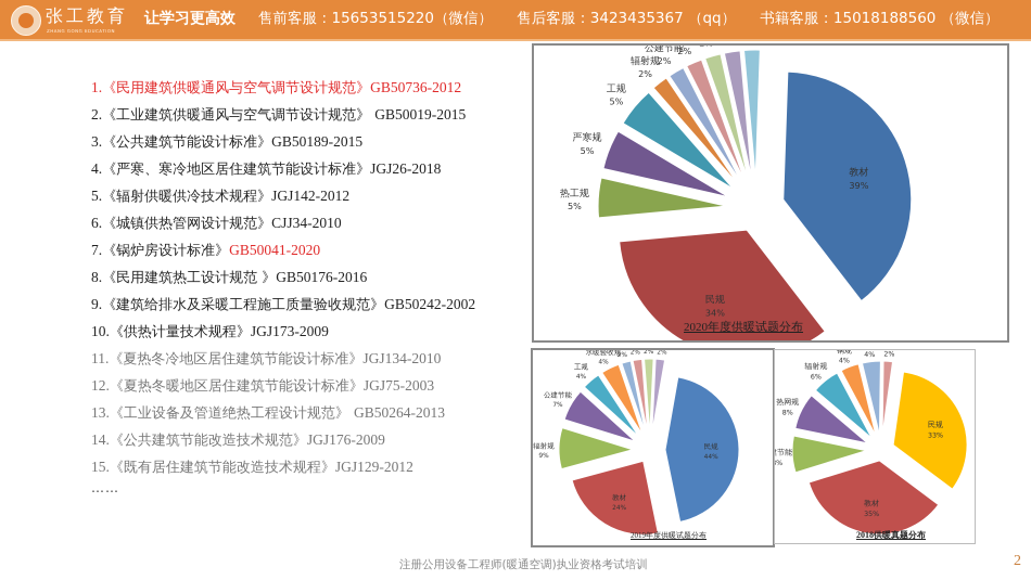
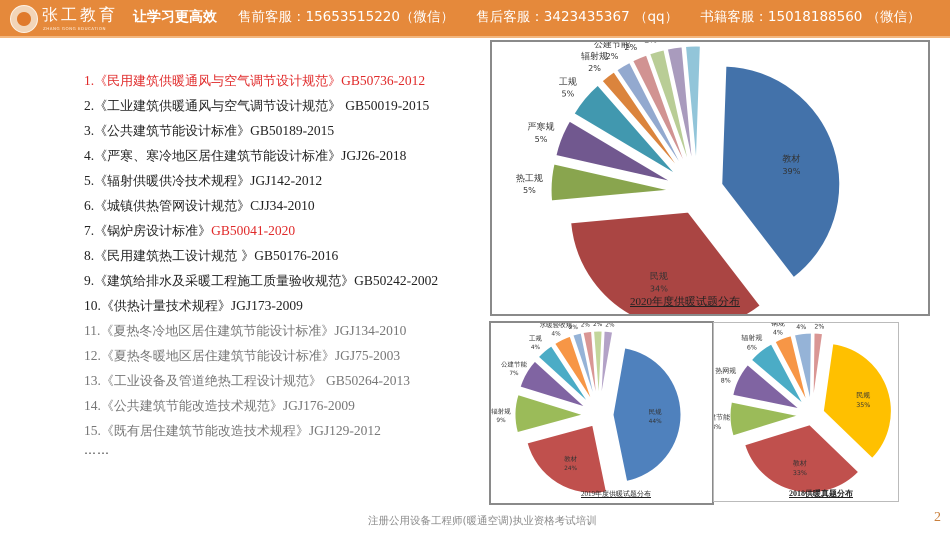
2018供暖真题分布/民规: 33% -> 35%
2018供暖真题分布/教材: 35% -> 33%
